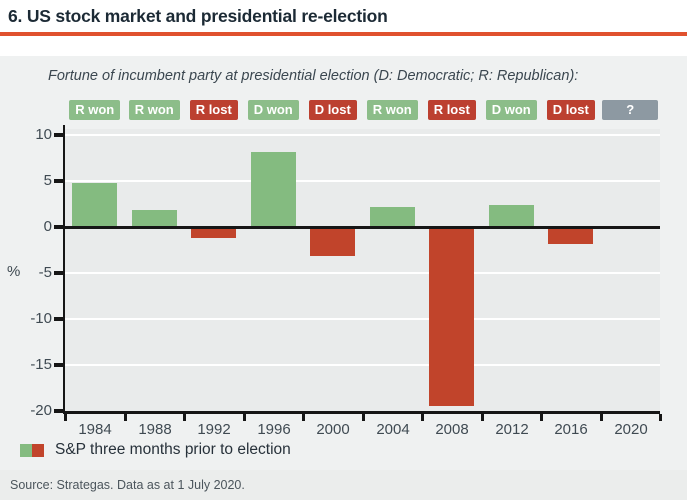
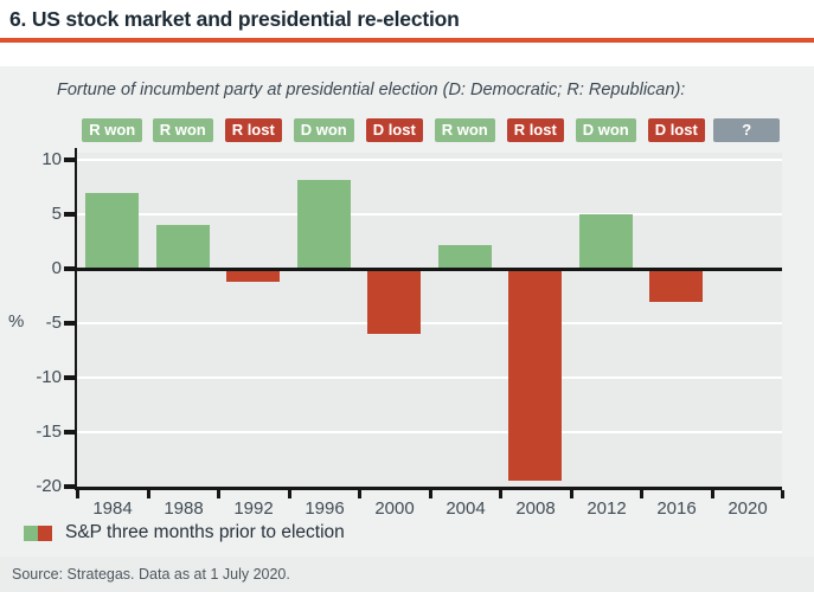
1984: 5 -> 7
1988: 2 -> 4
2000: -3 -> -6
2012: 2 -> 5
2016: -2 -> -3
